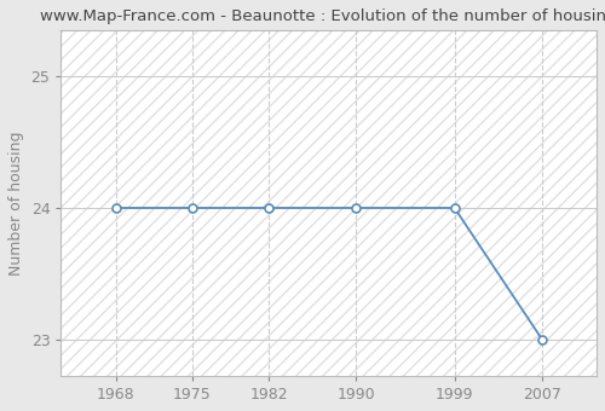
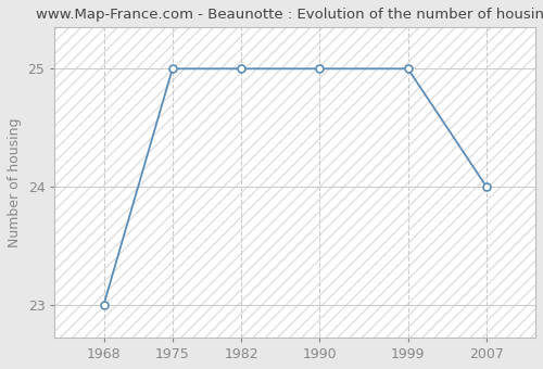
1968: 24 -> 23
1975: 24 -> 25
1982: 24 -> 25
1990: 24 -> 25
1999: 24 -> 25
2007: 23 -> 24
